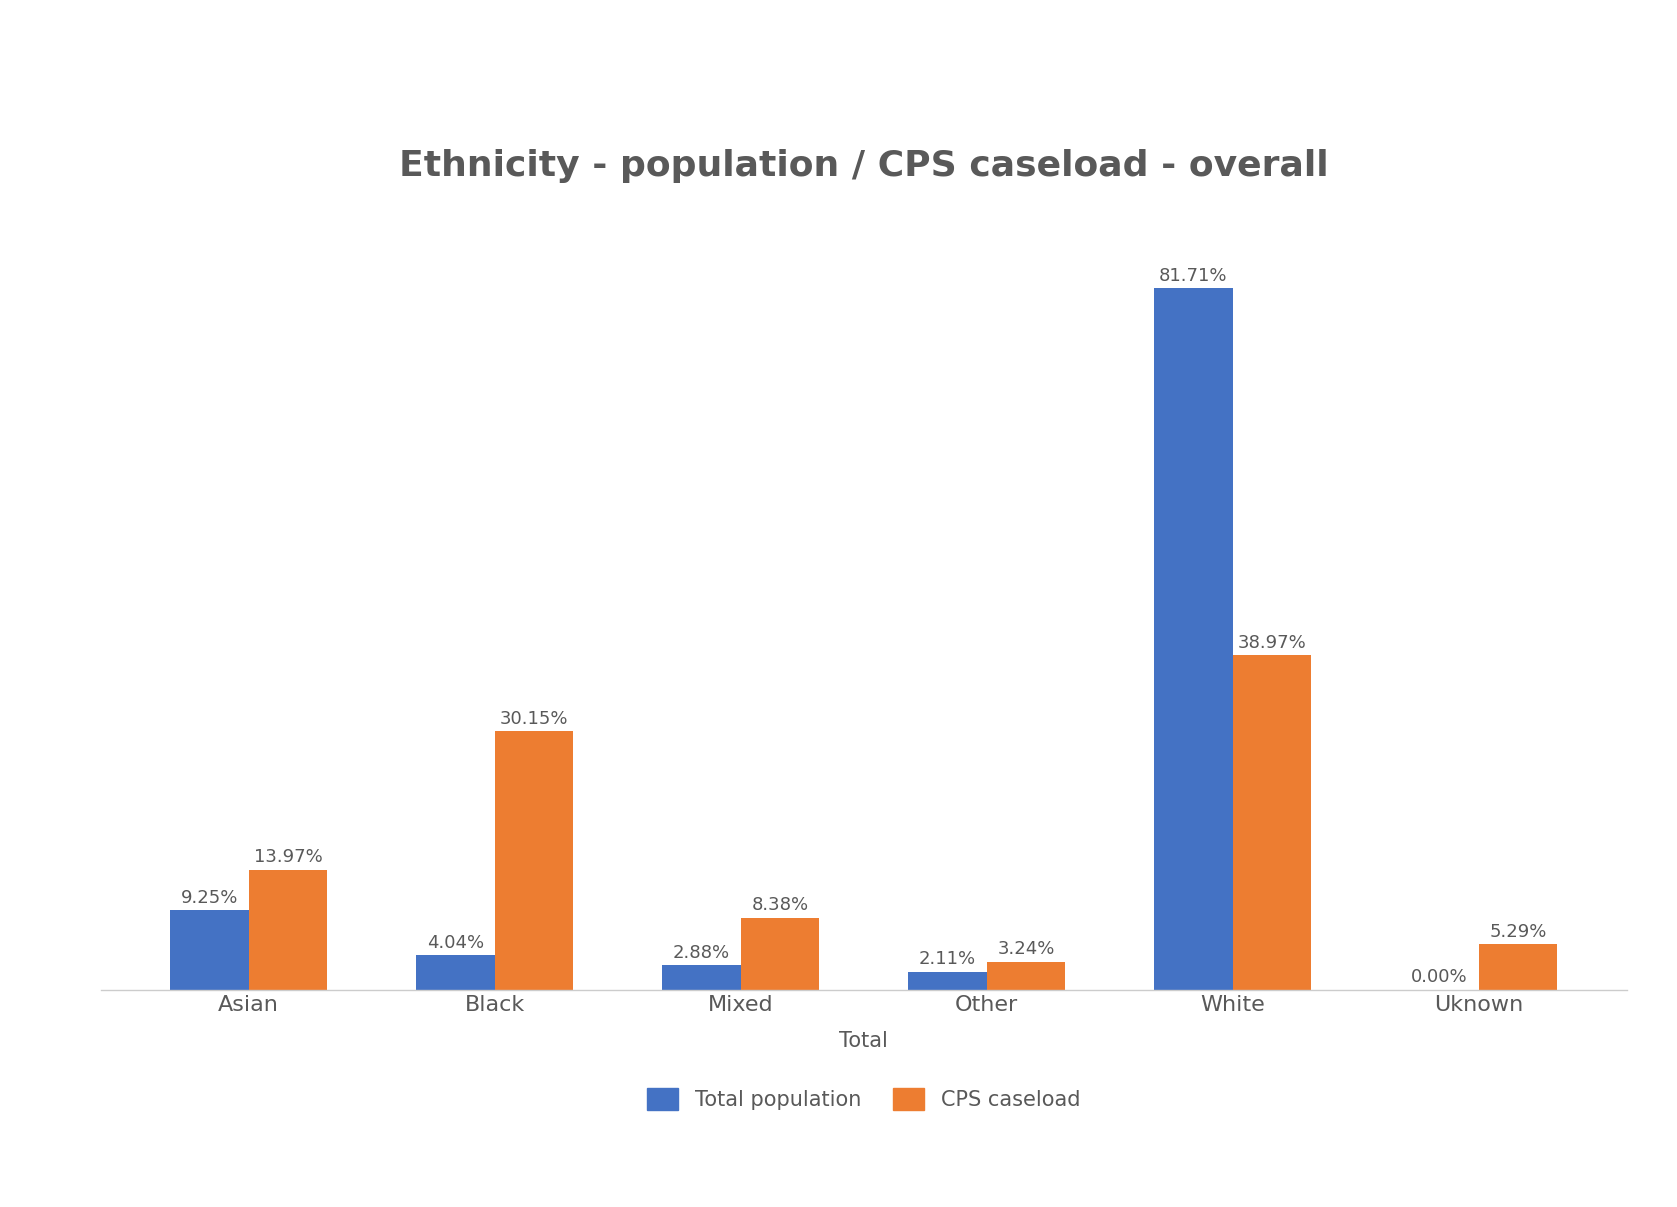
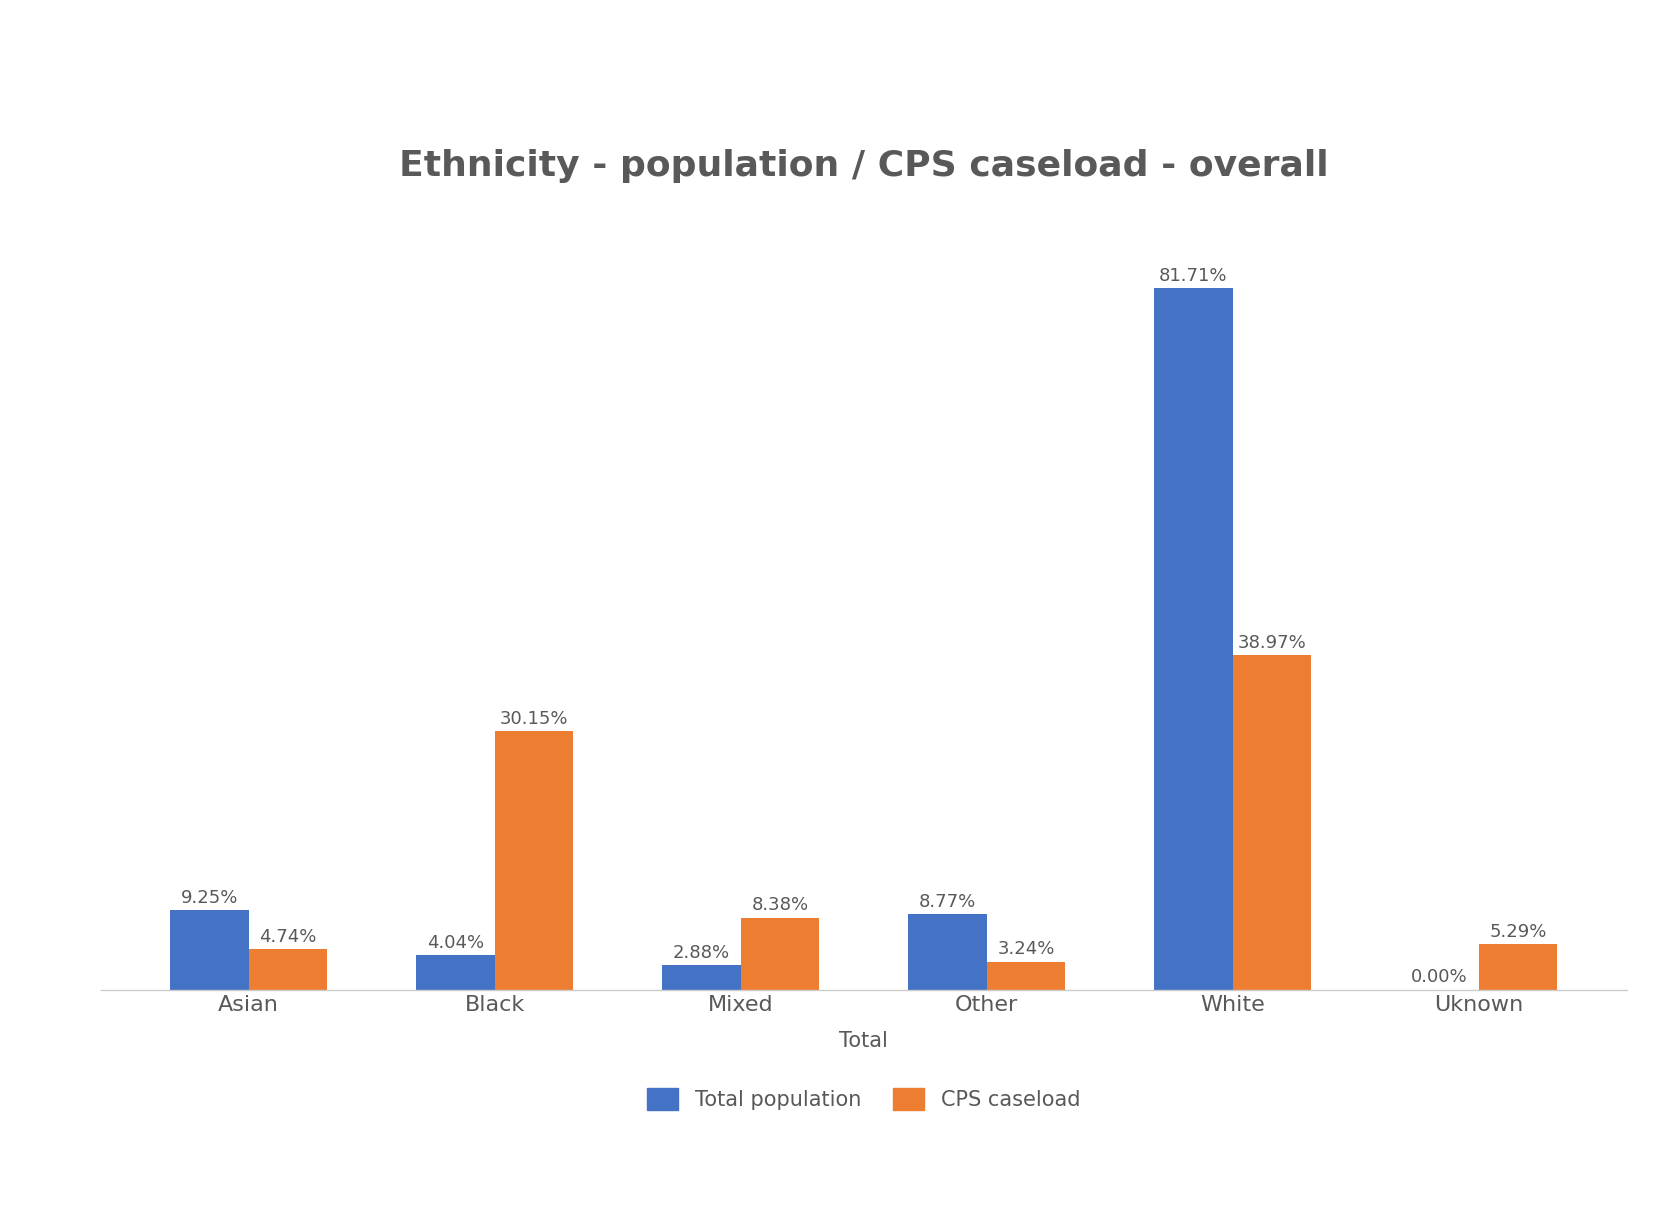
CPS caseload/Asian: 13.97% -> 4.74%
Total population/Other: 2.11% -> 8.77%
